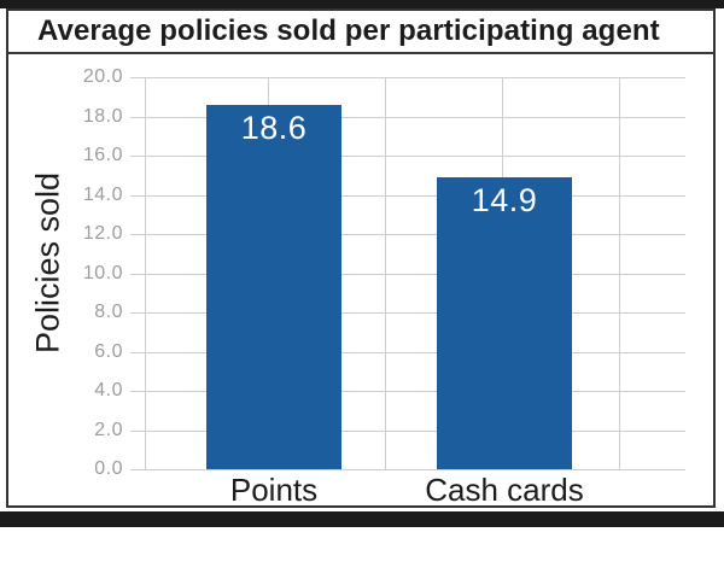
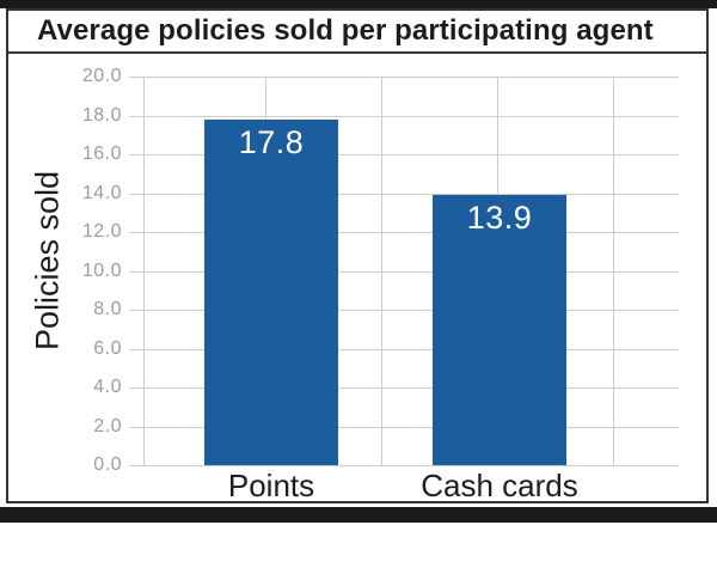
Points: 18.6 -> 17.8
Cash cards: 14.9 -> 13.9
